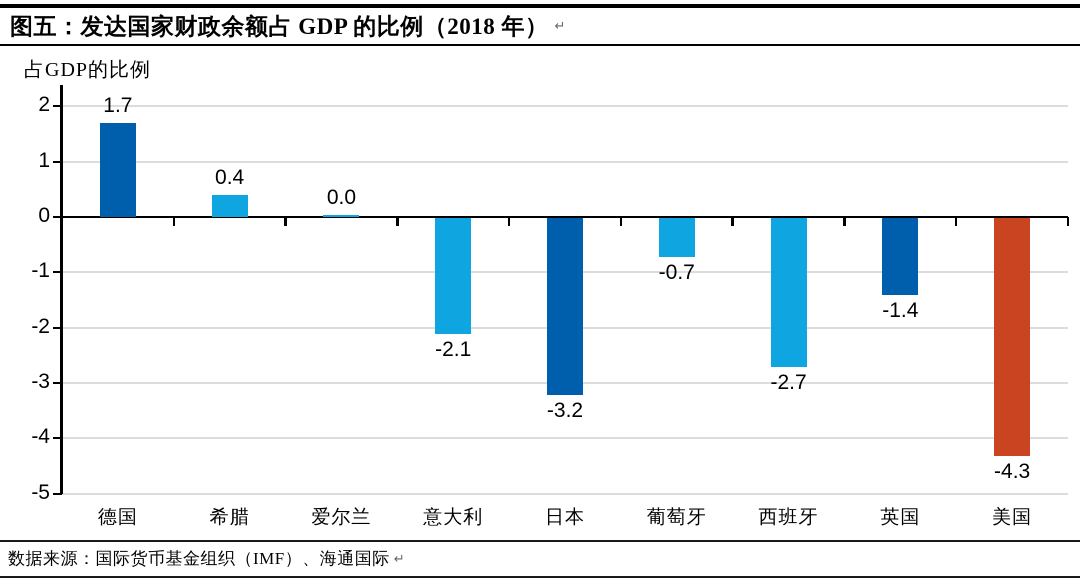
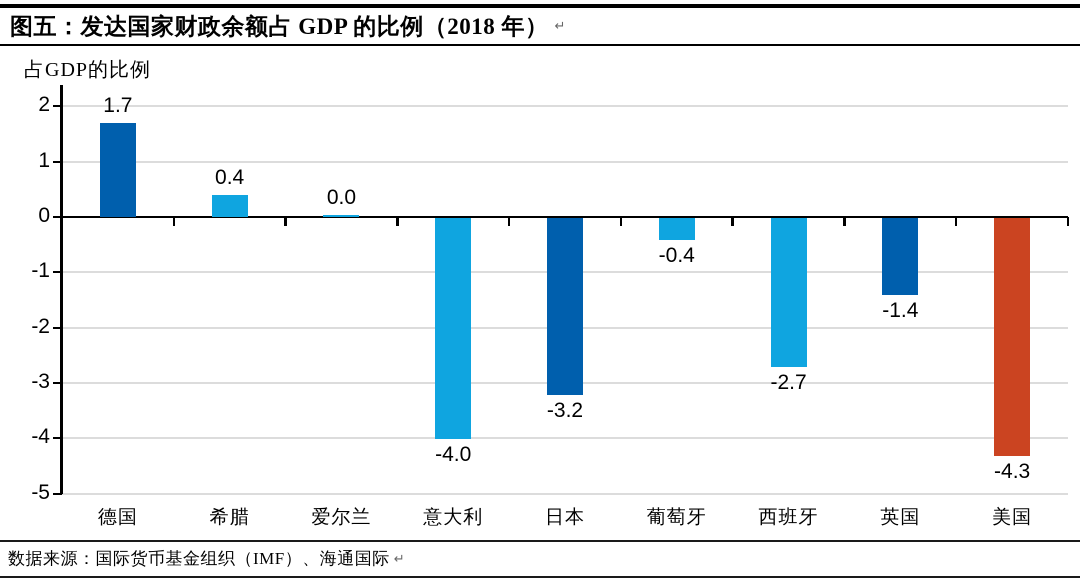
意大利: -2.1 -> -4.0
葡萄牙: -0.7 -> -0.4
